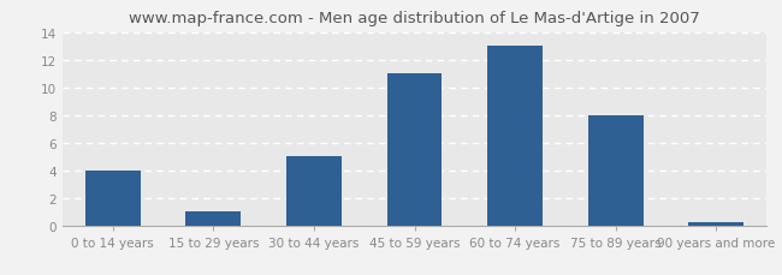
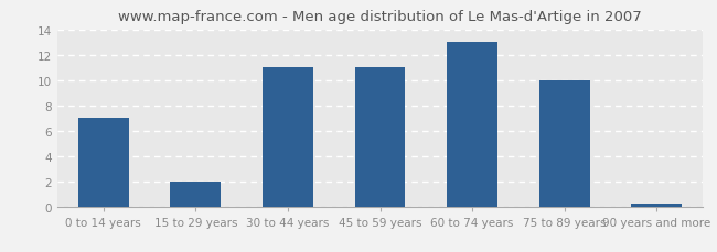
0 to 14 years: 4.0 -> 7.0
15 to 29 years: 1.0 -> 2.0
30 to 44 years: 5.0 -> 11.0
75 to 89 years: 8.0 -> 10.0
